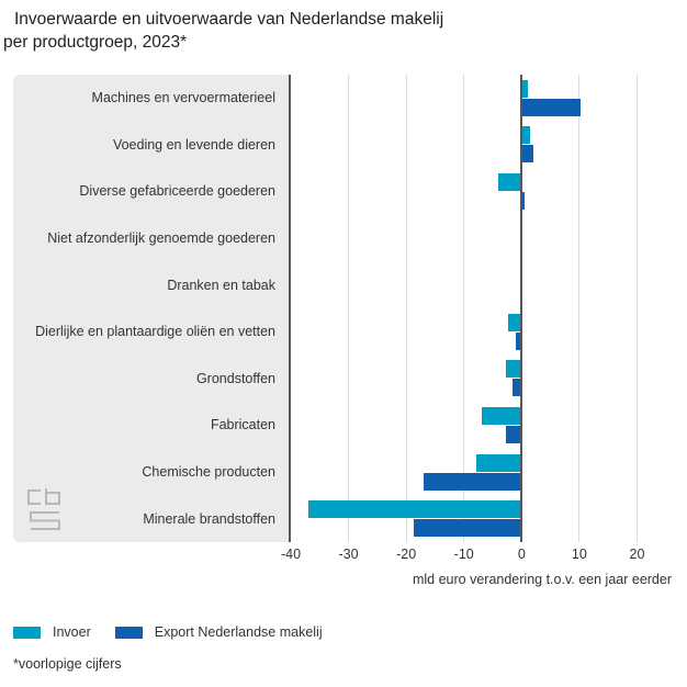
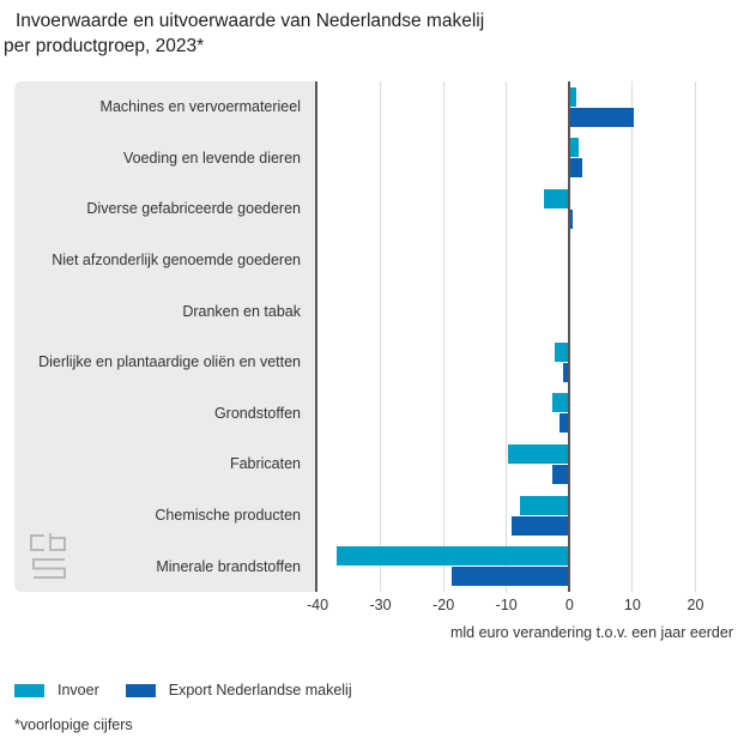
Invoer/Fabricaten: -7 -> -10
Export Nederlandse makelij/Chemische producten: -17 -> -9
